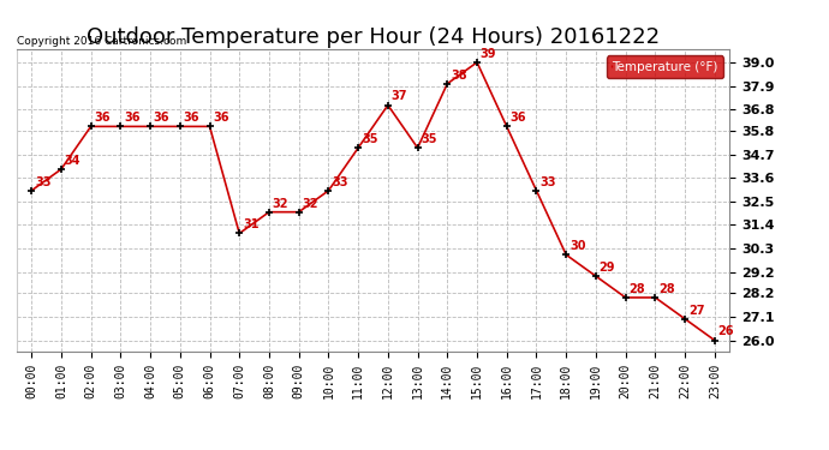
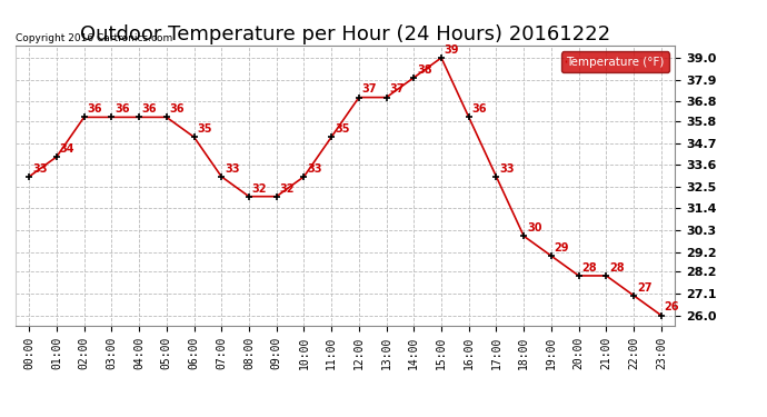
06:00: 36 -> 35
07:00: 31 -> 33
13:00: 35 -> 37
